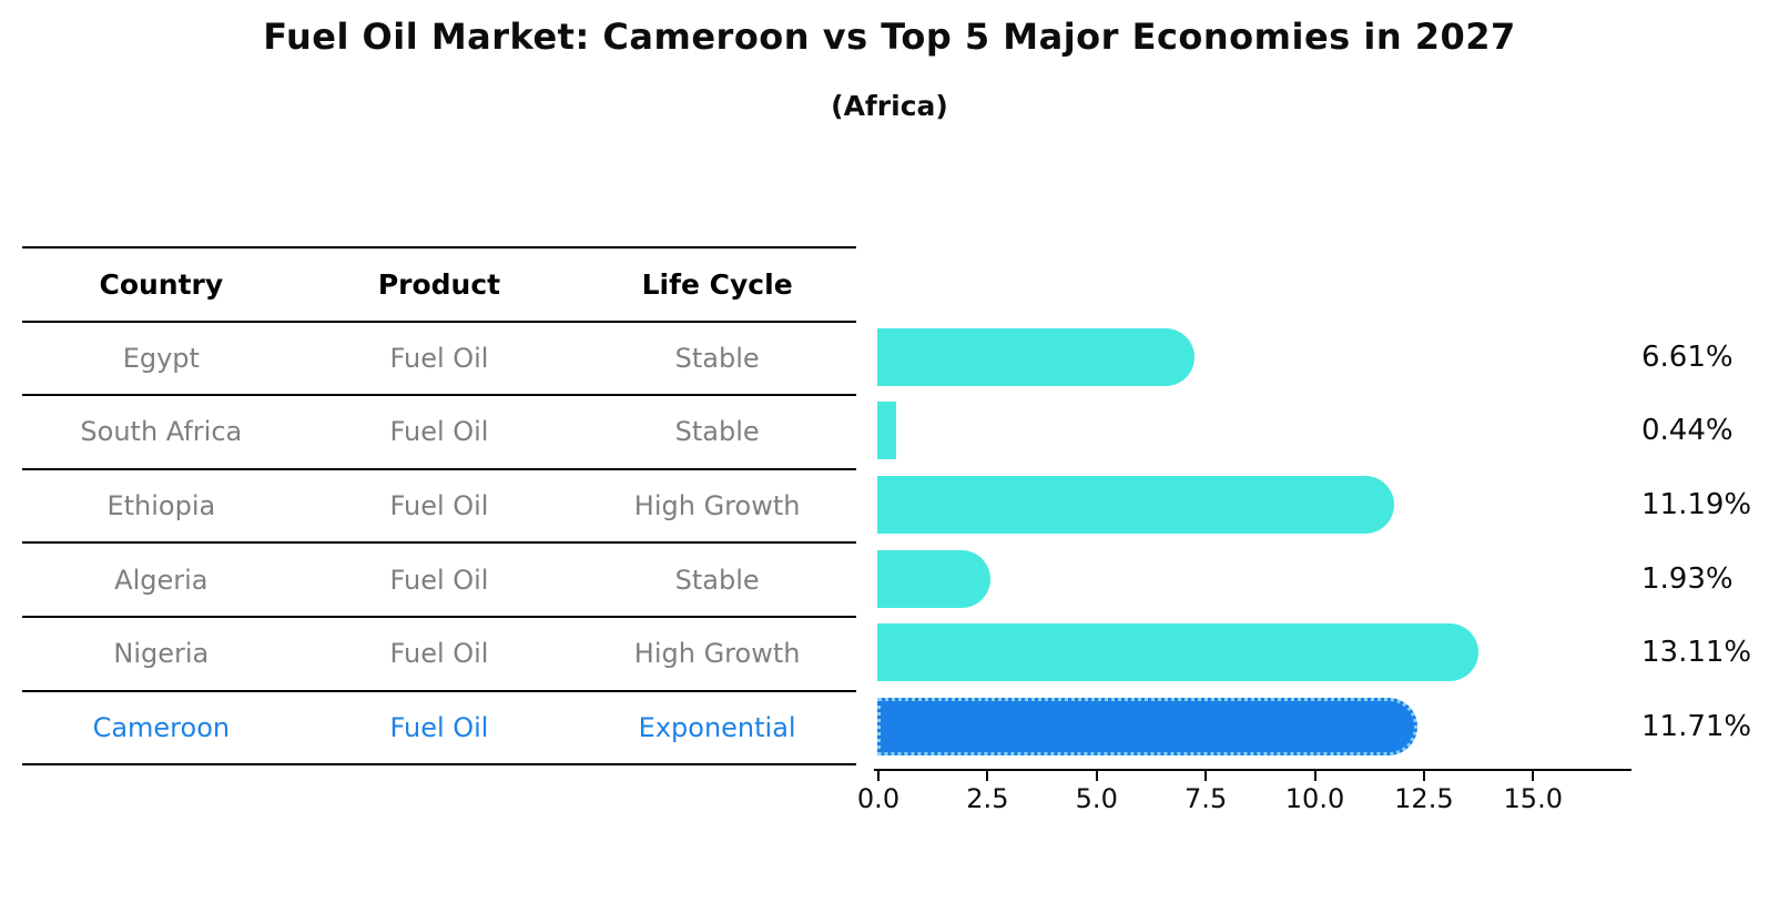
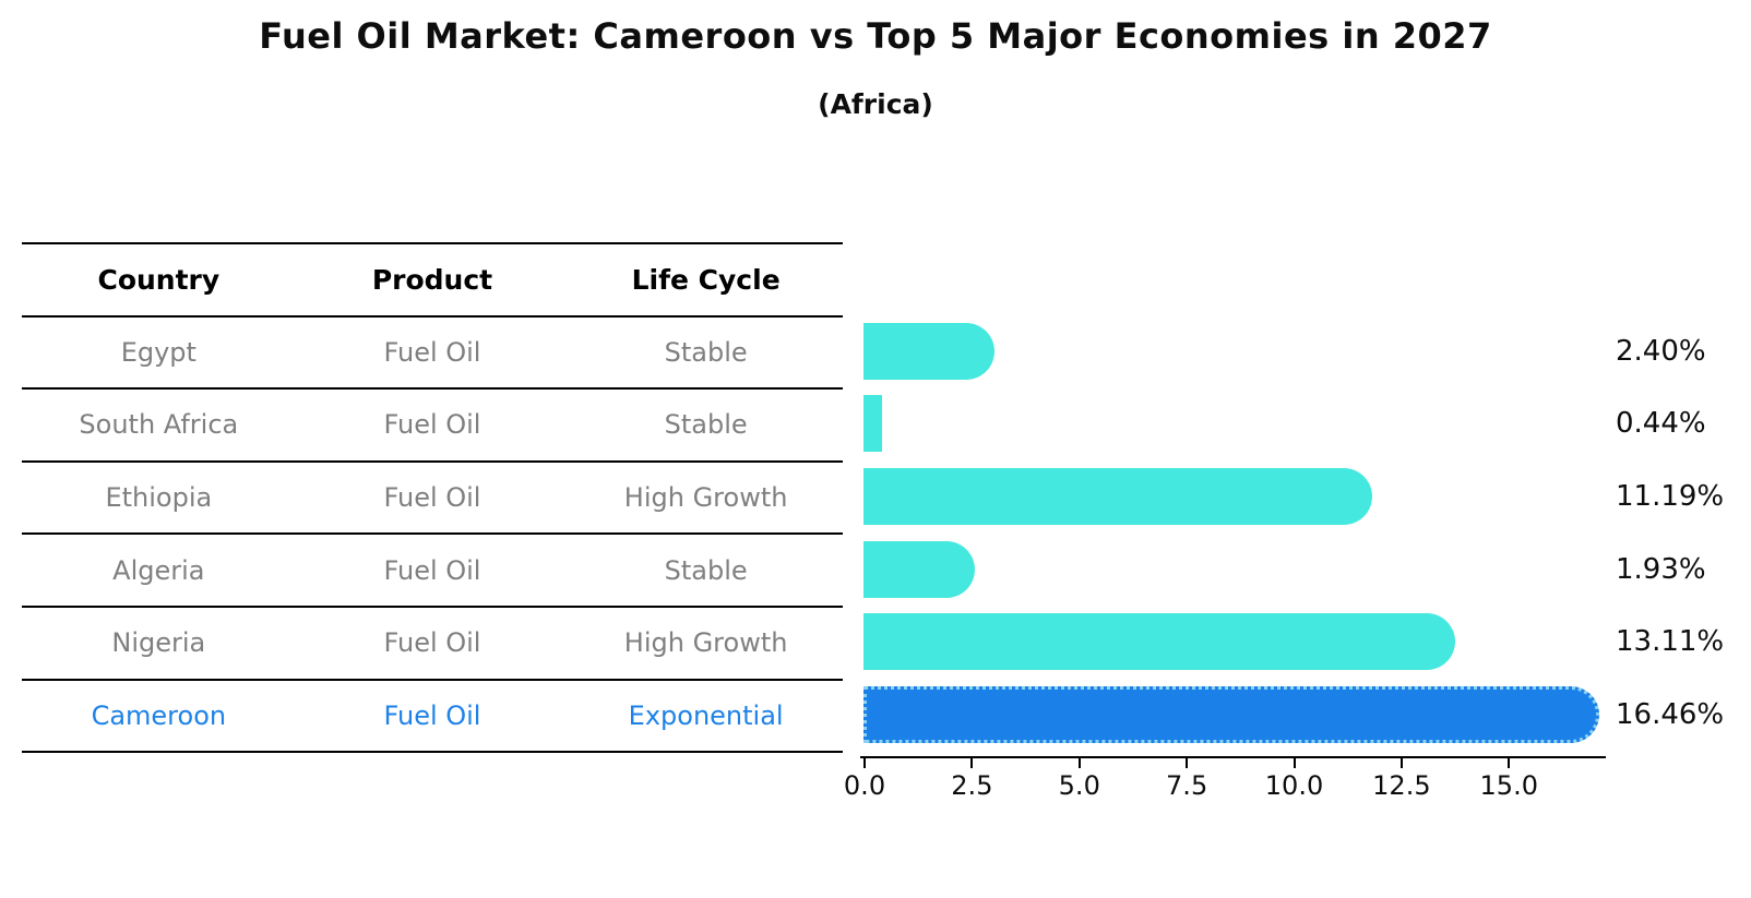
Egypt: 6.61% -> 2.40%
Cameroon: 11.71% -> 16.46%
